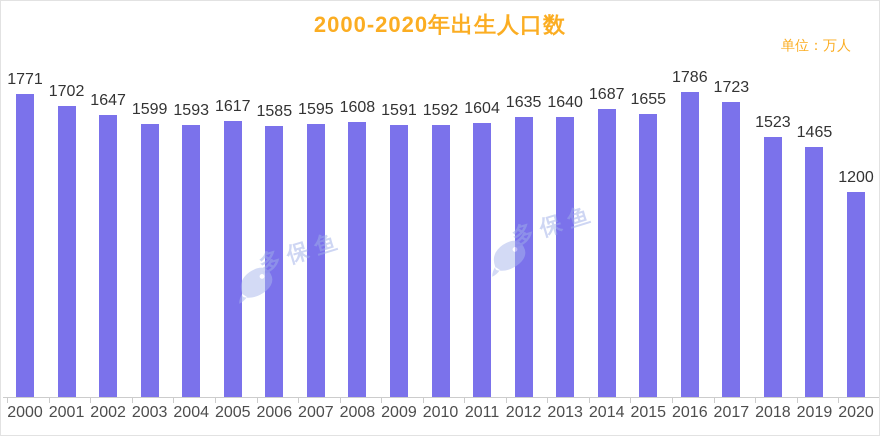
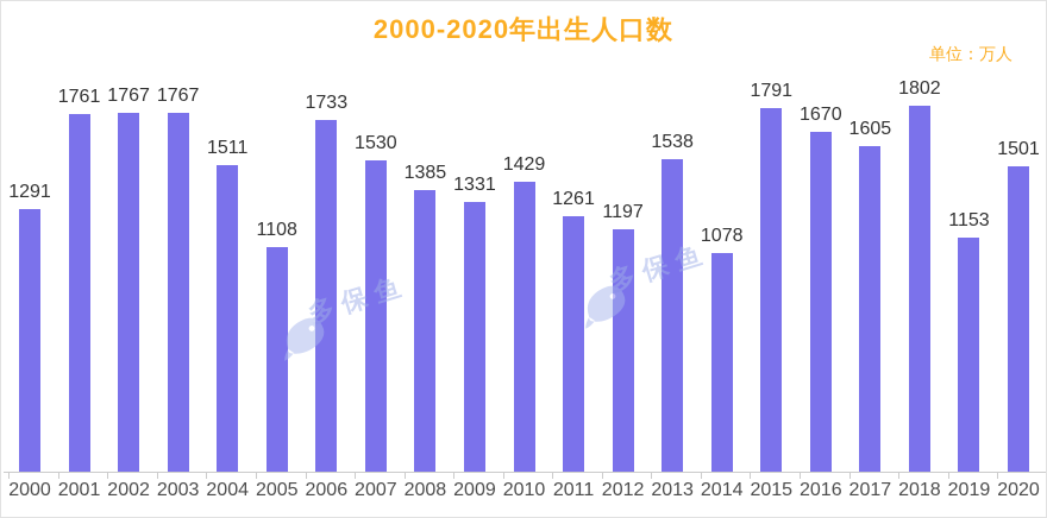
2000: 1771 -> 1291
2001: 1702 -> 1761
2002: 1647 -> 1767
2003: 1599 -> 1767
2004: 1593 -> 1511
2005: 1617 -> 1108
2006: 1585 -> 1733
2007: 1595 -> 1530
2008: 1608 -> 1385
2009: 1591 -> 1331
2010: 1592 -> 1429
2011: 1604 -> 1261
2012: 1635 -> 1197
2013: 1640 -> 1538
2014: 1687 -> 1078
2015: 1655 -> 1791
2016: 1786 -> 1670
2017: 1723 -> 1605
2018: 1523 -> 1802
2019: 1465 -> 1153
2020: 1200 -> 1501
